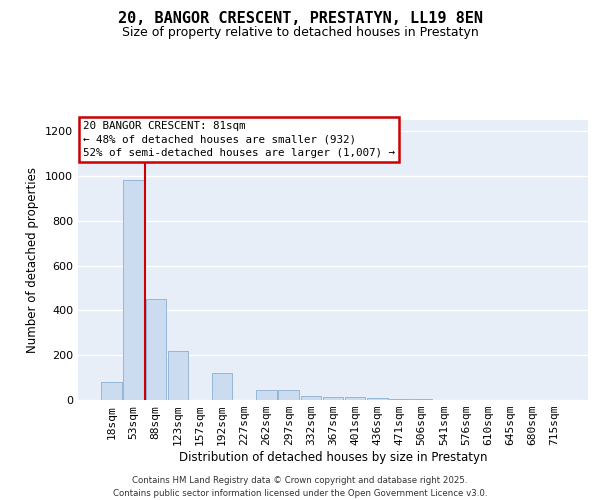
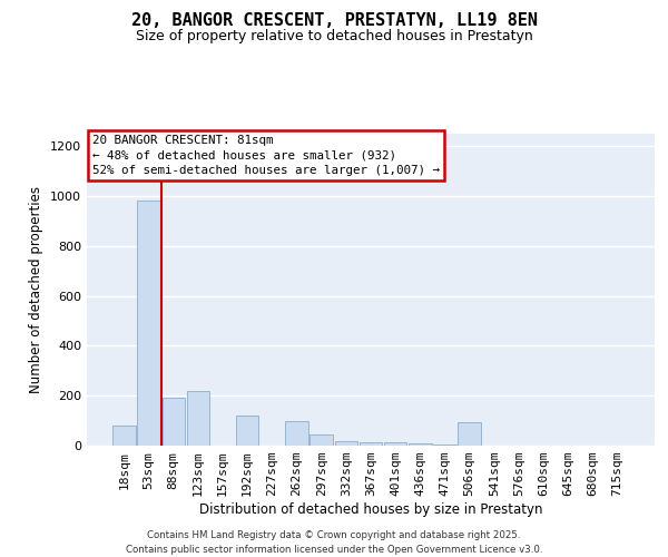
88sqm: 450 -> 190
262sqm: 45 -> 100
506sqm: 3 -> 95
